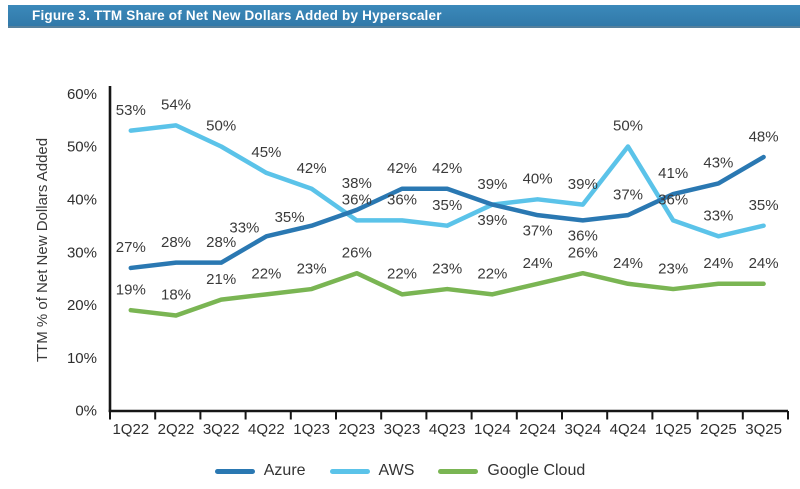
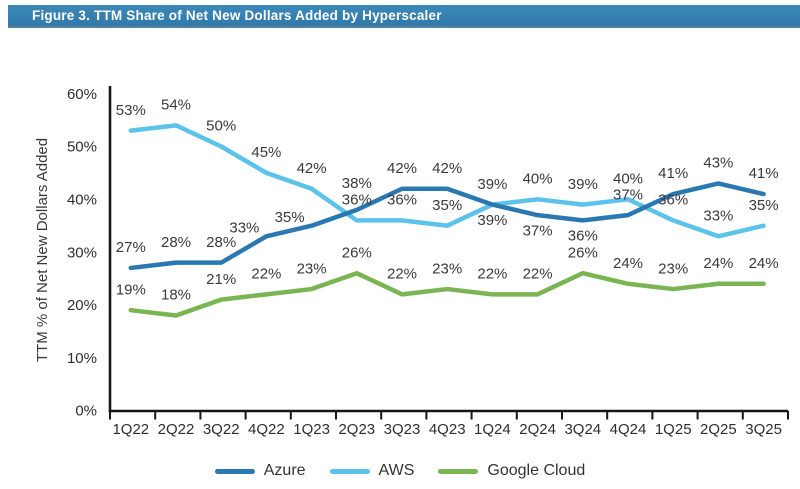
Google Cloud/2Q24: 24% -> 22%
AWS/4Q24: 50% -> 40%
Azure/3Q25: 48% -> 41%
